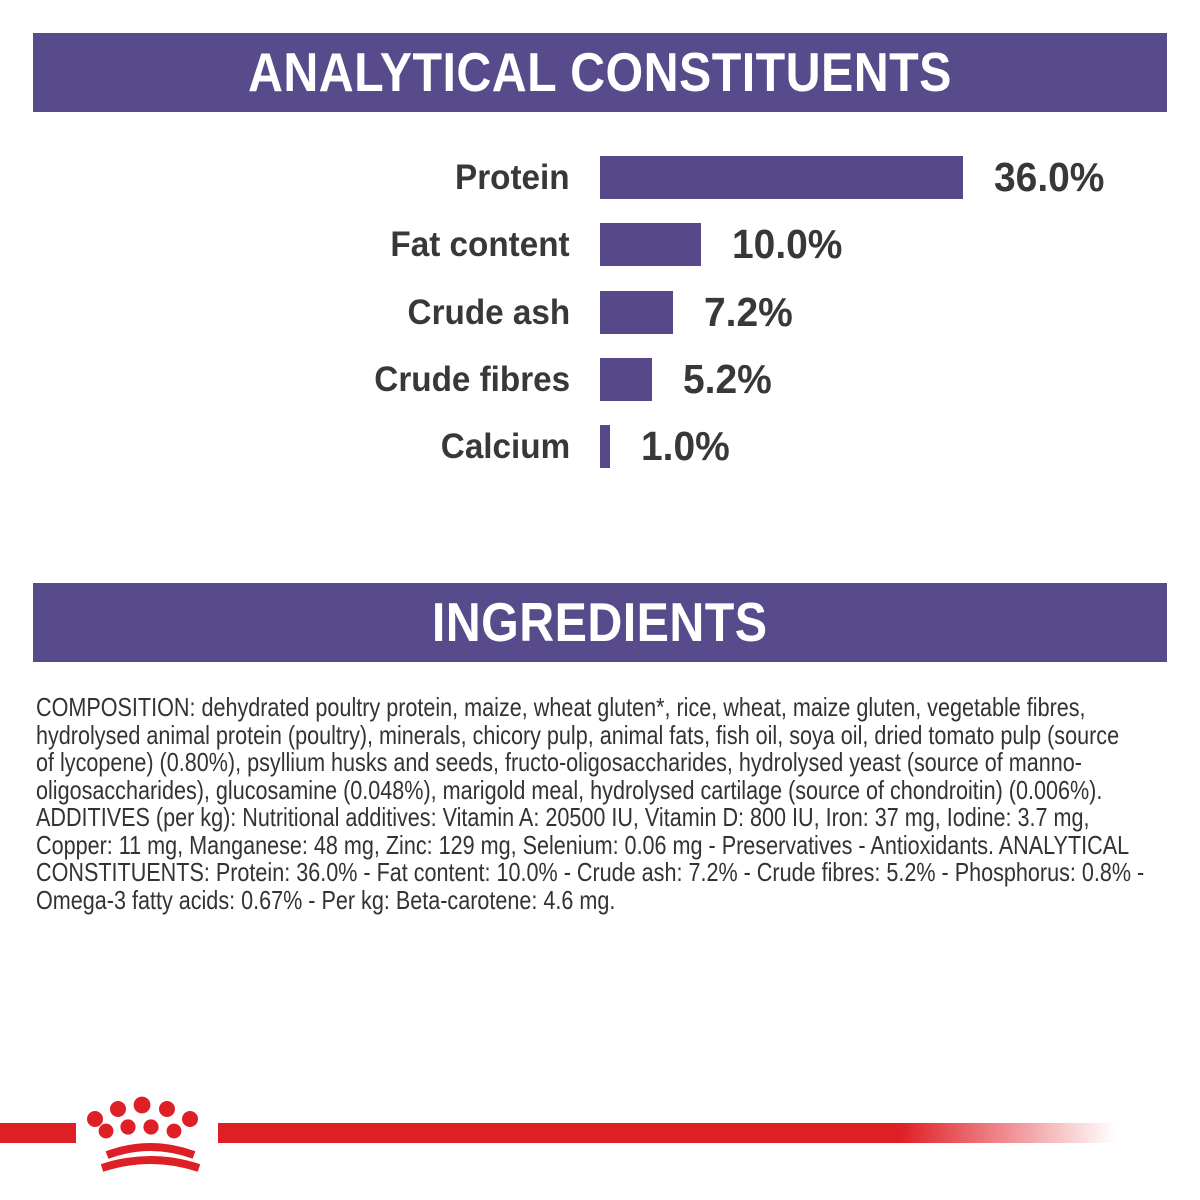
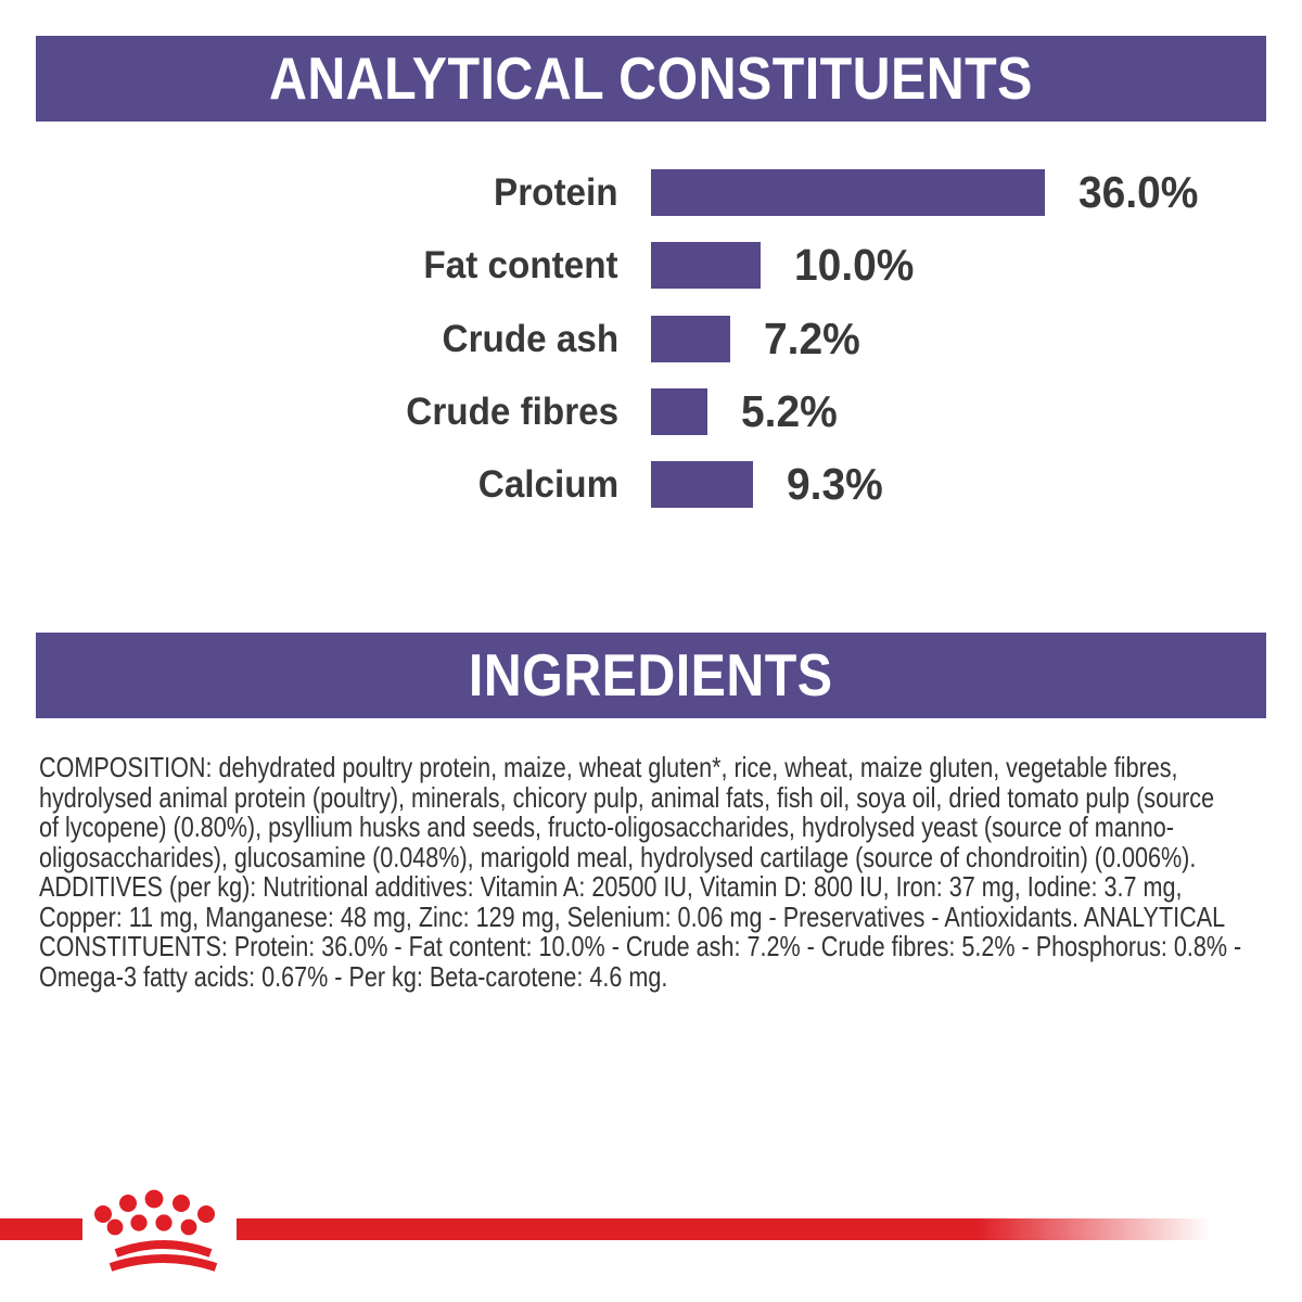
Calcium: 1.0% -> 9.3%
